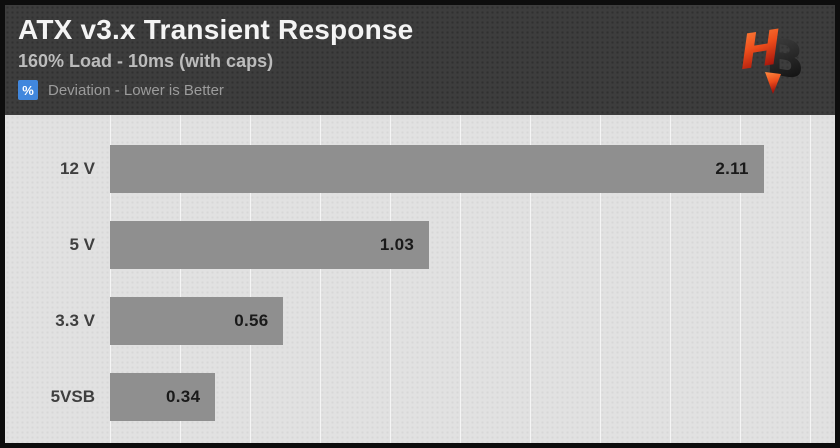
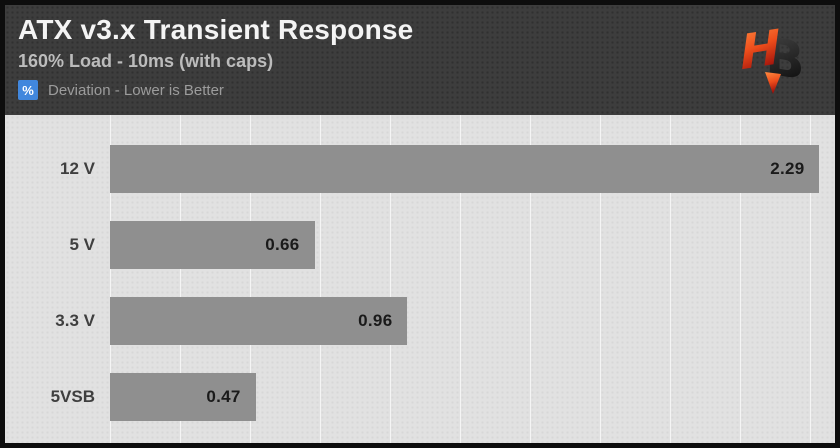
12 V: 2.11 -> 2.29
5 V: 1.03 -> 0.66
3.3 V: 0.56 -> 0.96
5VSB: 0.34 -> 0.47
